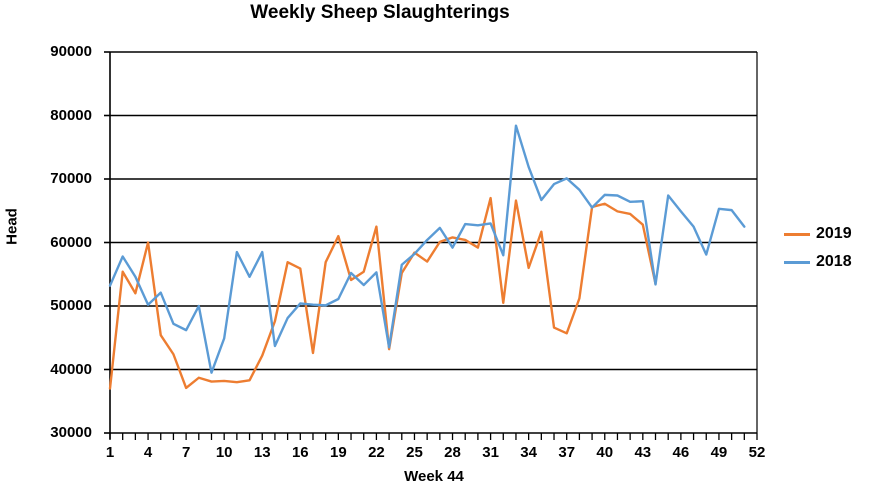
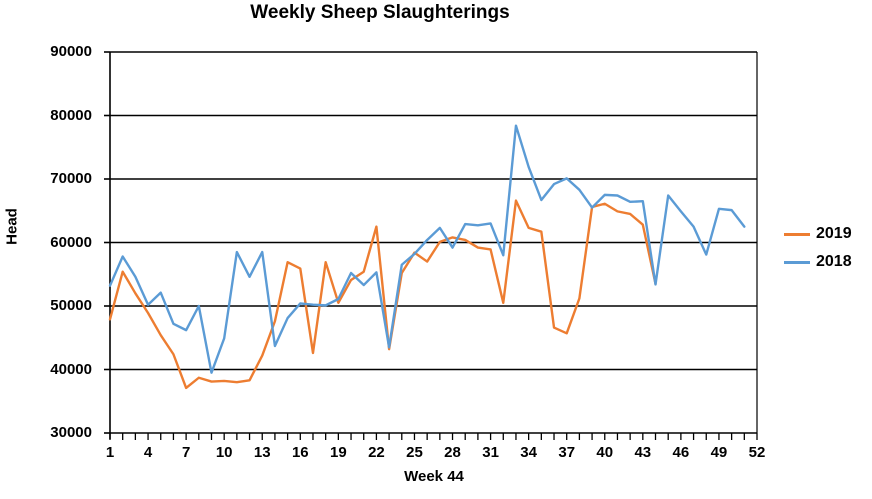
2019/1: 37000 -> 48000
2019/4: 60000 -> 49000
2019/19: 61000 -> 50000
2019/31: 67000 -> 59000
2019/34: 56000 -> 62000
